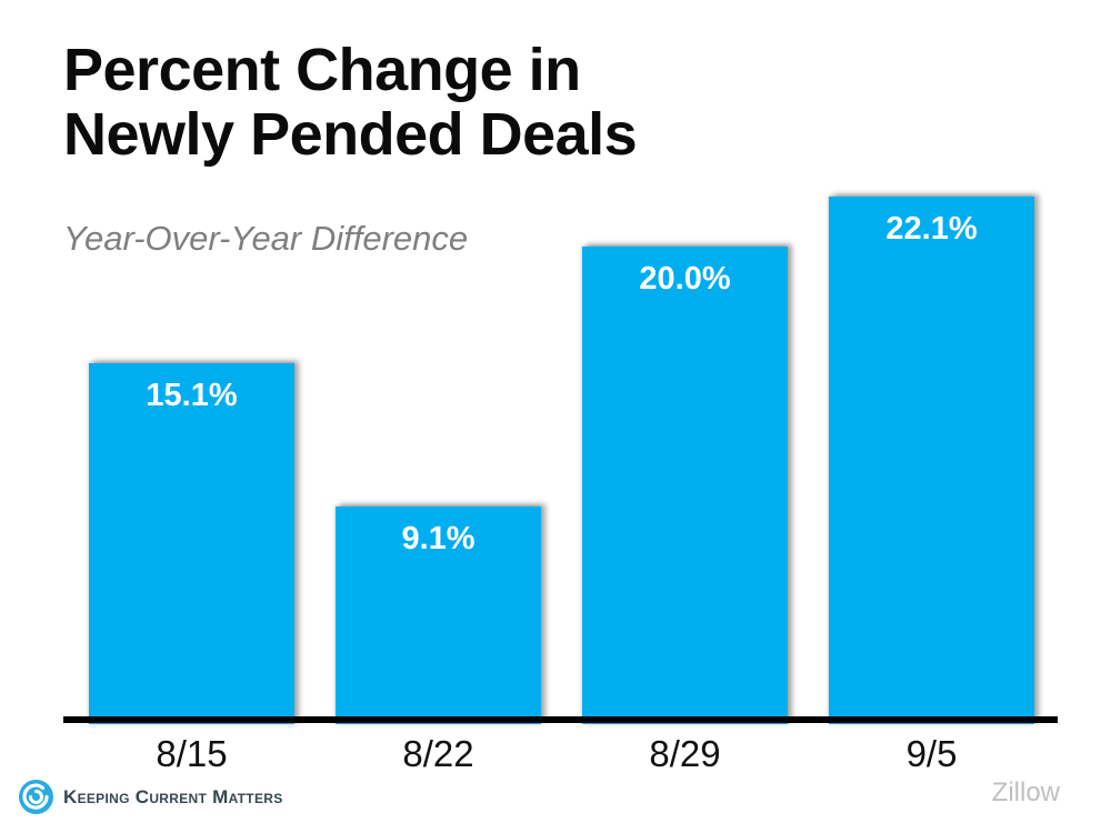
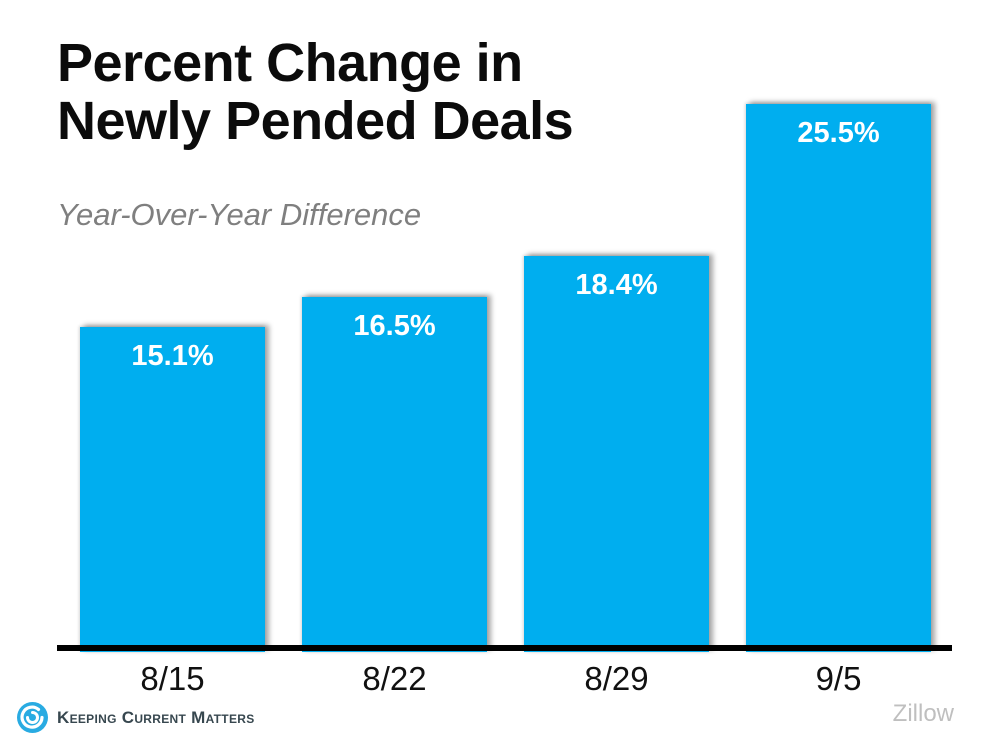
8/22: 9.1% -> 16.5%
8/29: 20.0% -> 18.4%
9/5: 22.1% -> 25.5%
